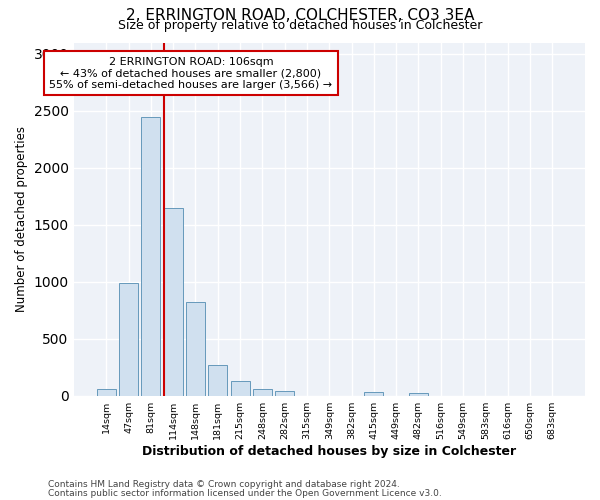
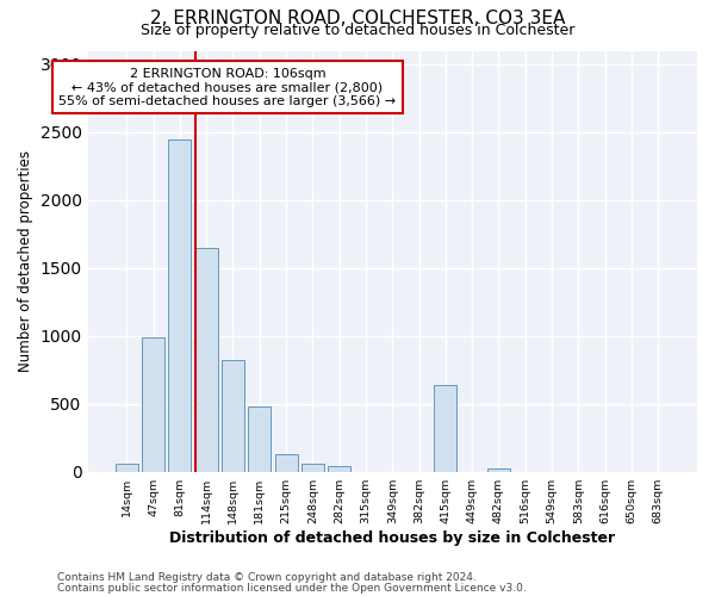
181sqm: 270 -> 480
415sqm: 40 -> 640
